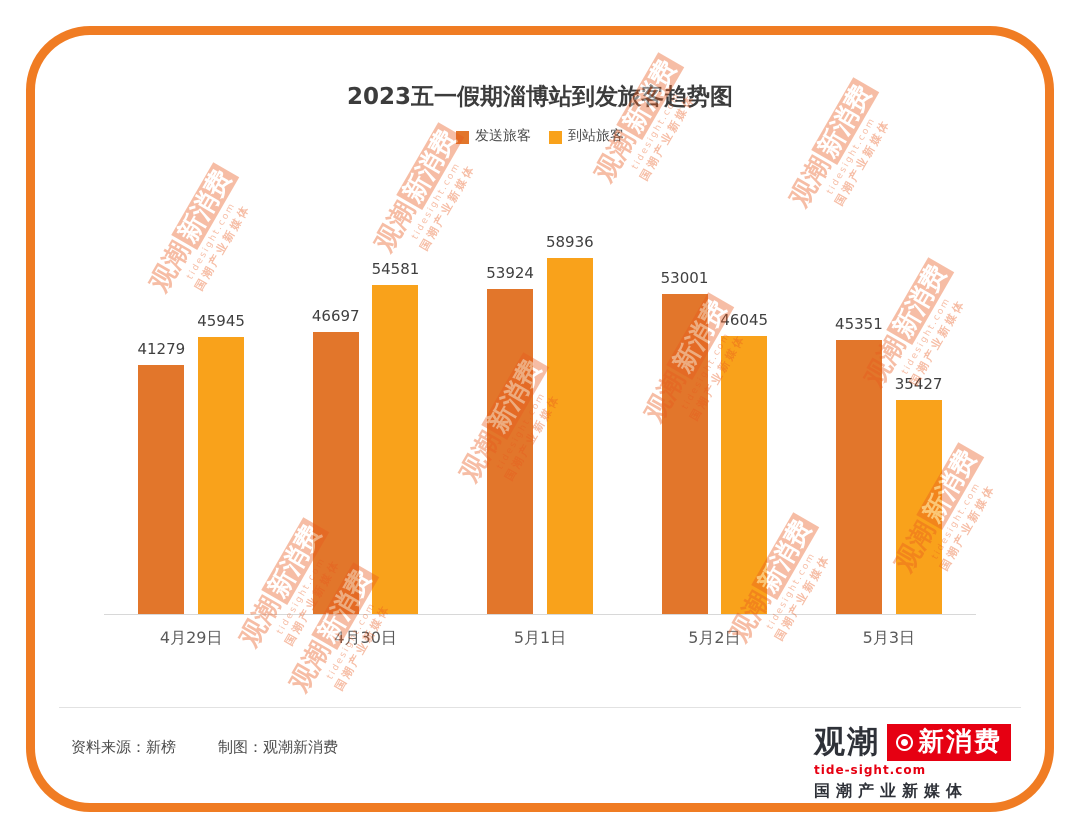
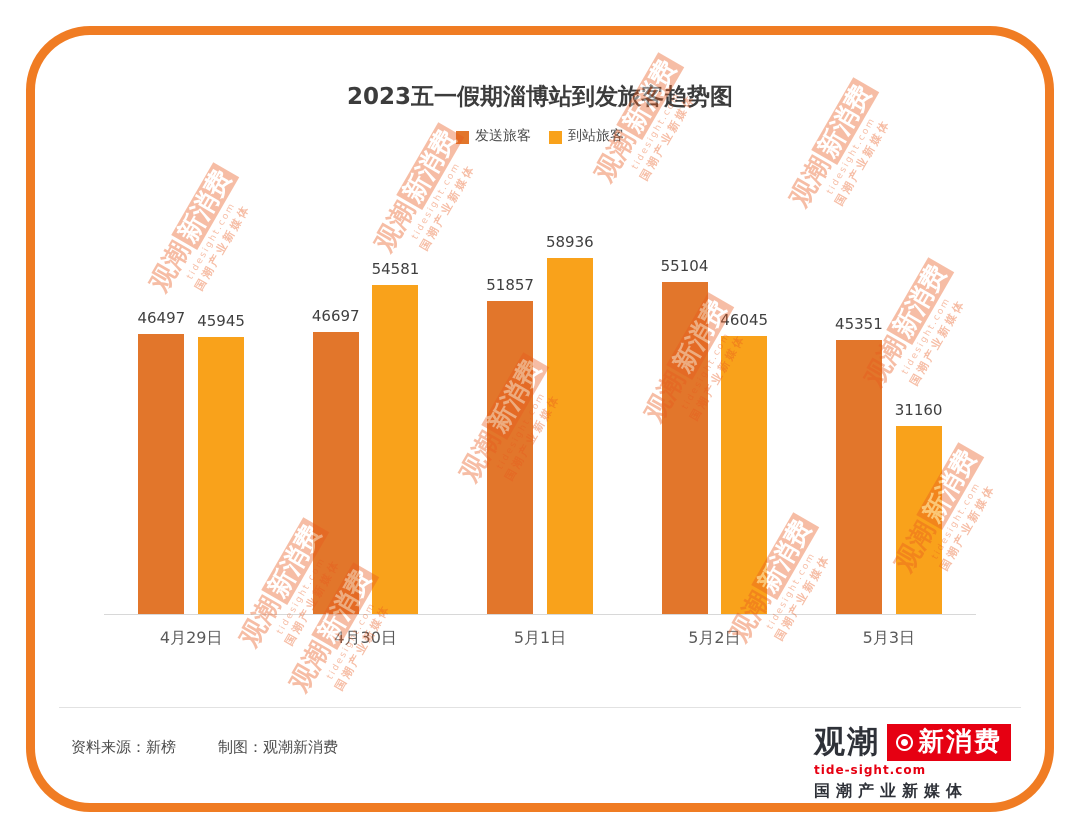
发送旅客/4月29日: 41279 -> 46497
发送旅客/5月1日: 53924 -> 51857
发送旅客/5月2日: 53001 -> 55104
到站旅客/5月3日: 35427 -> 31160
